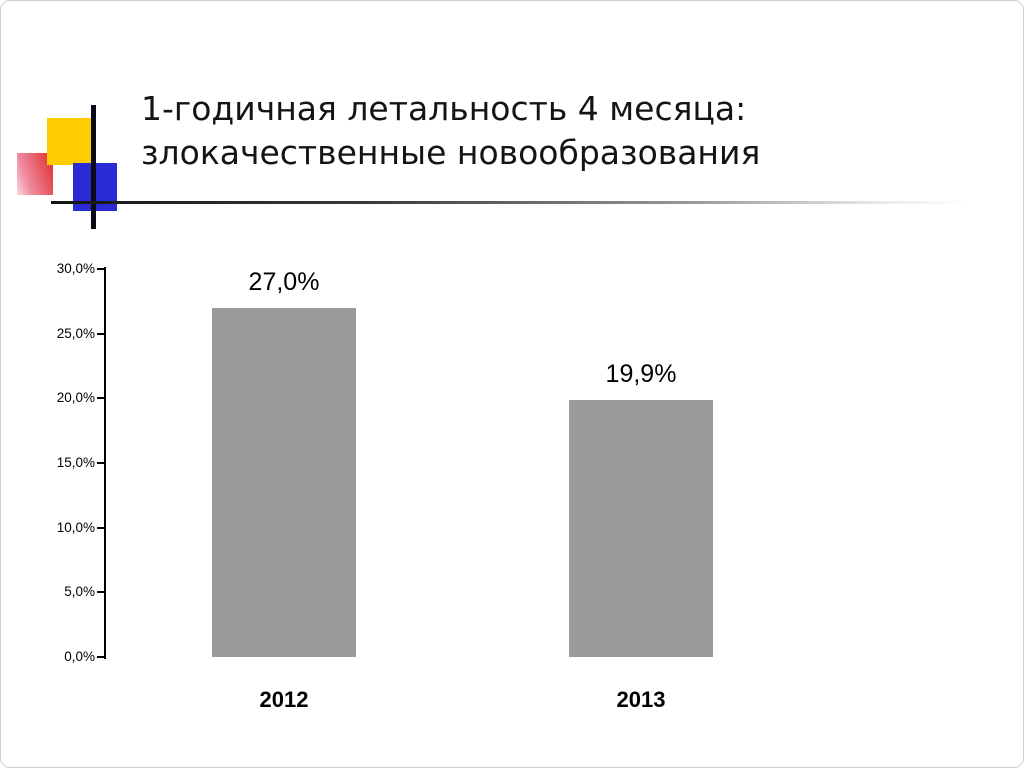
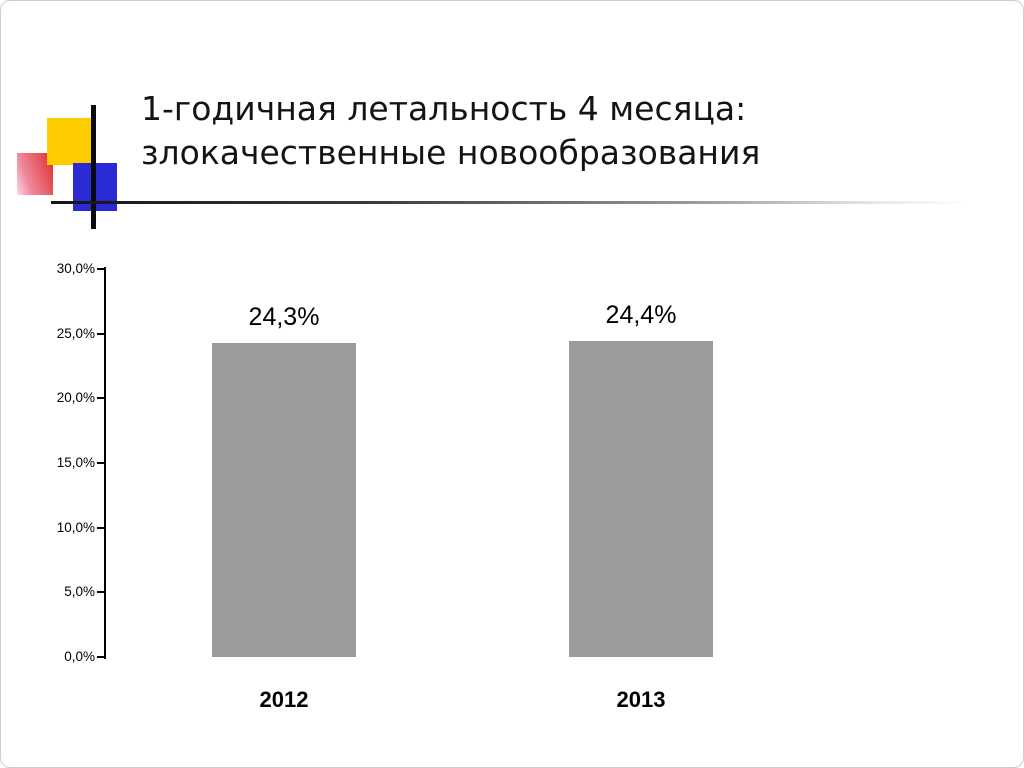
2012: 27,0% -> 24,3%
2013: 19,9% -> 24,4%
